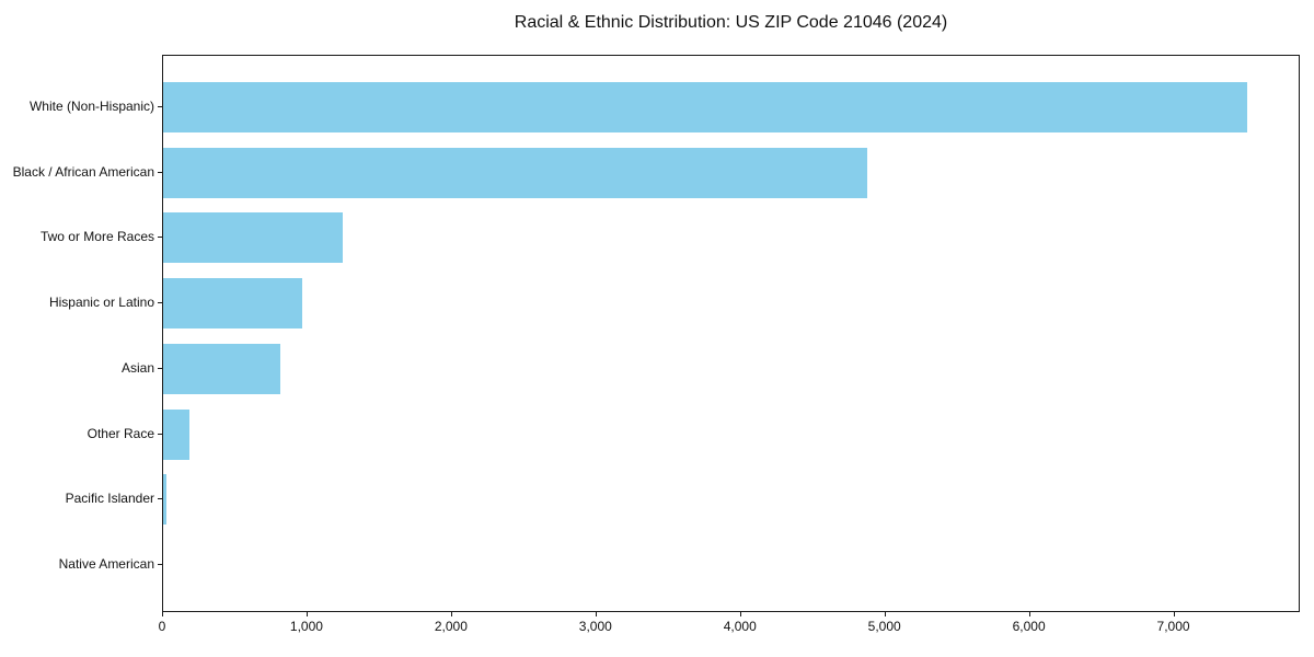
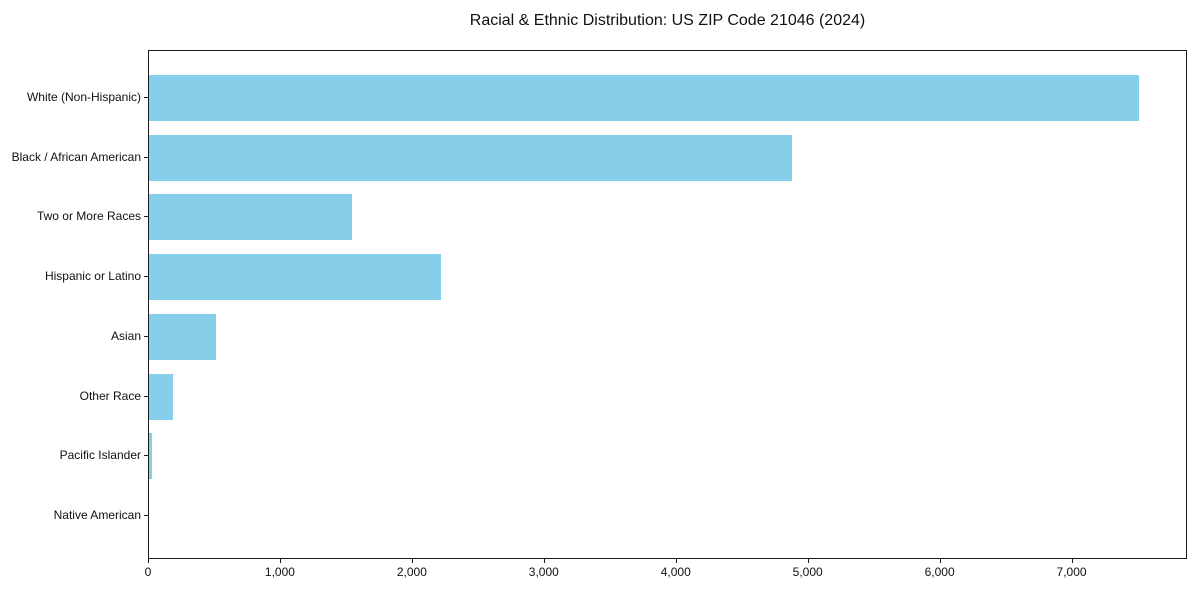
Two or More Races: 1240 -> 1540
Hispanic or Latino: 960 -> 2210
Asian: 810 -> 510
